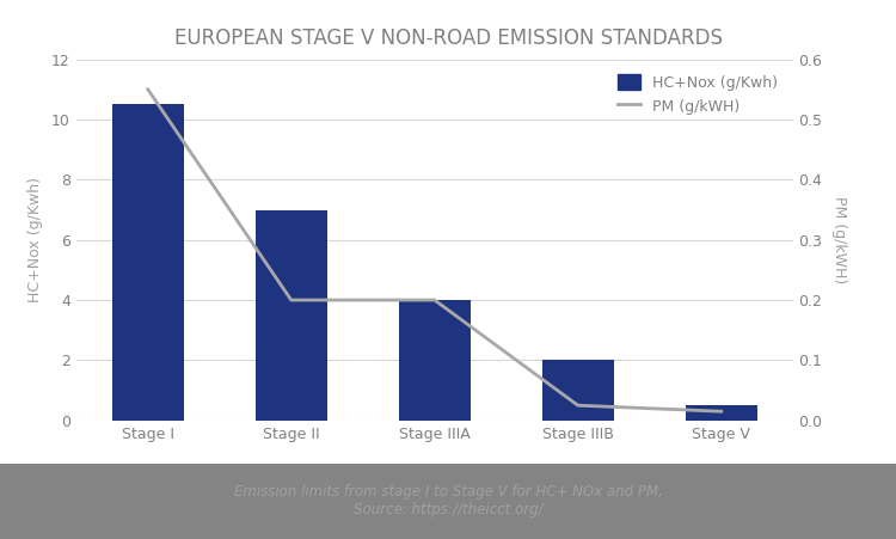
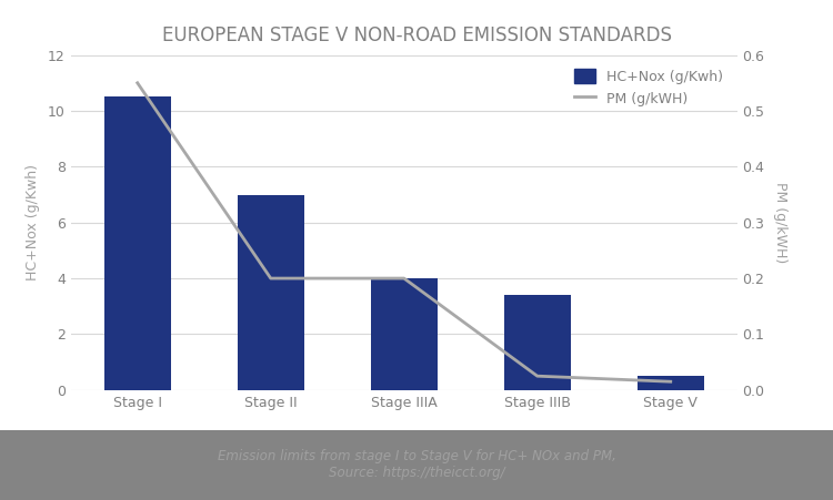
HC+Nox (g/Kwh)/Stage IIIB: 2.0 -> 3.4
